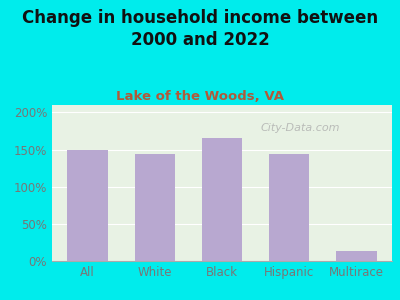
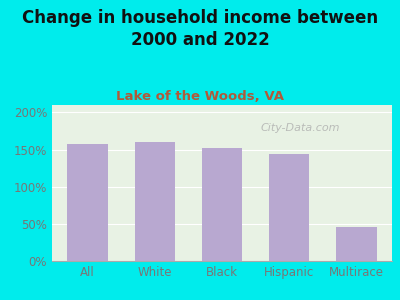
All: 150% -> 158%
White: 144% -> 160%
Black: 165% -> 152%
Multirace: 13% -> 46%
